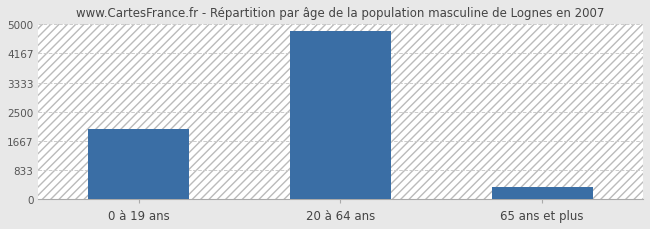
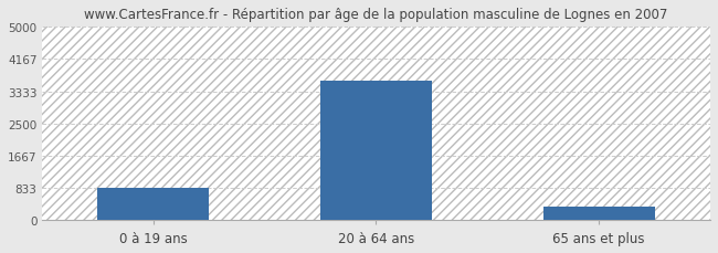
0 à 19 ans: 2000 -> 850
20 à 64 ans: 4800 -> 3600
